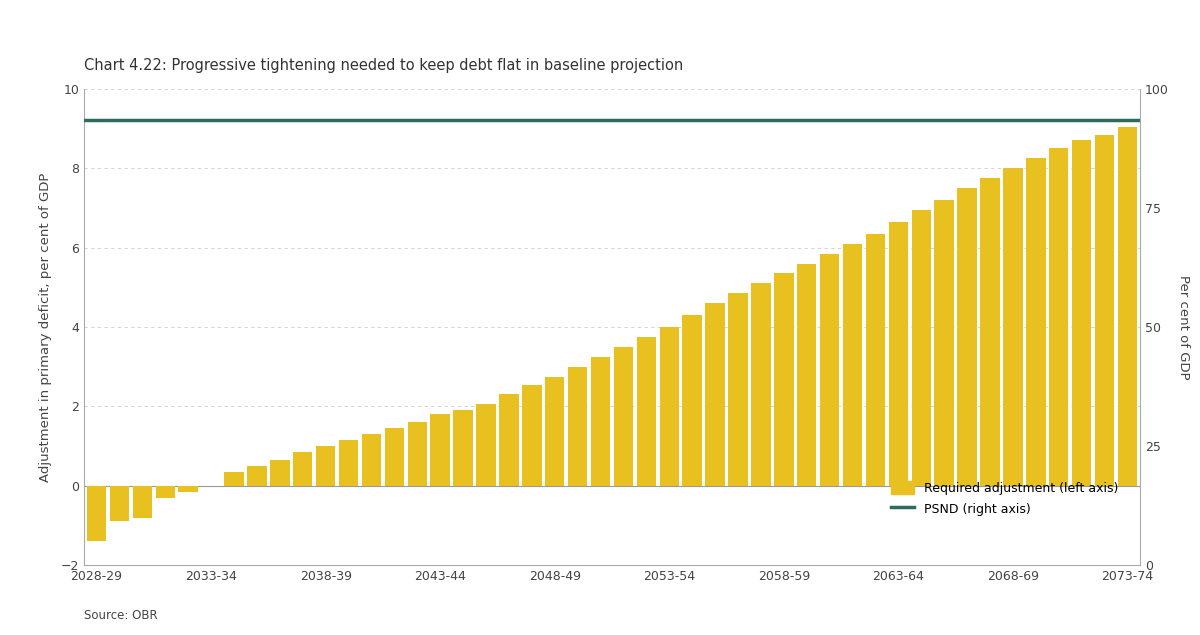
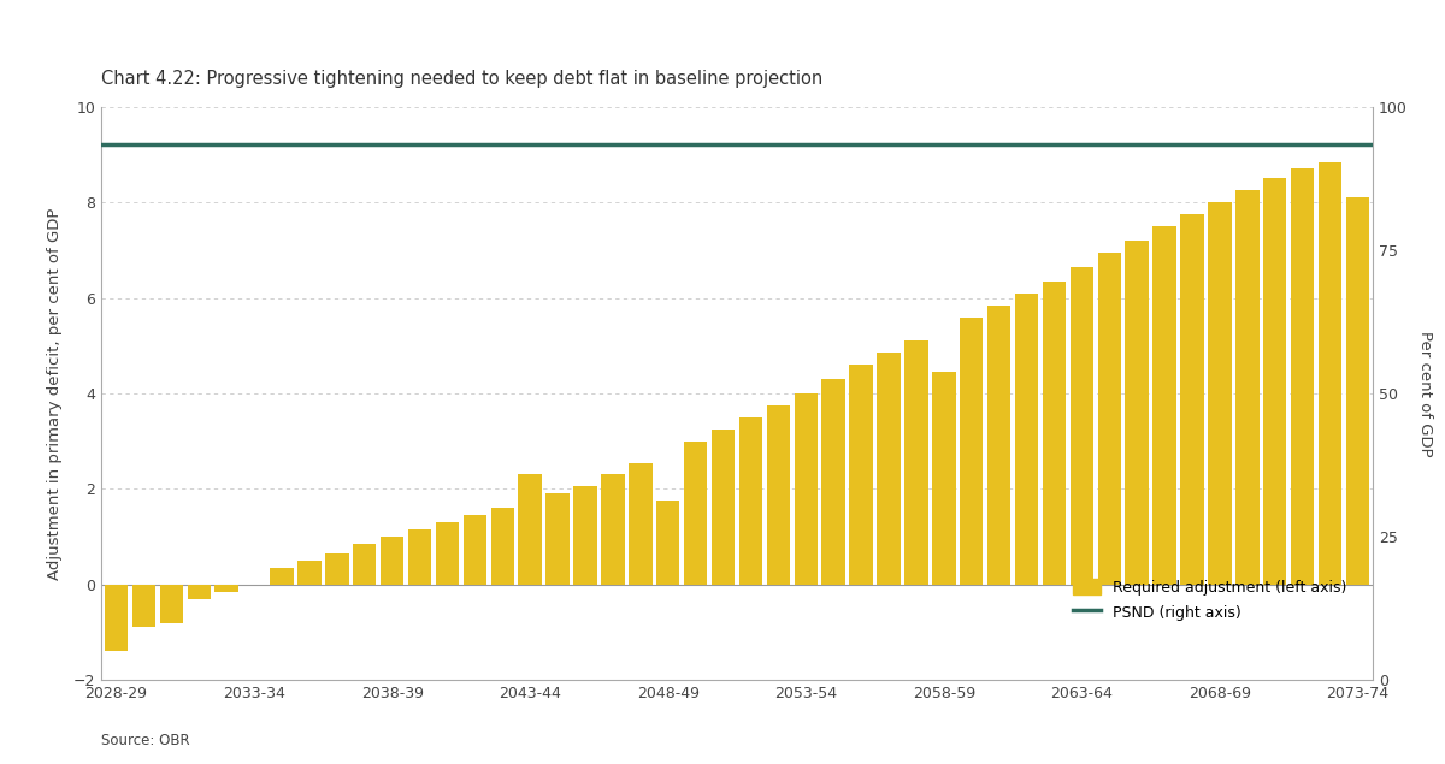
2043-44: 1.80 -> 2.30
2048-49: 2.75 -> 1.75
2058-59: 5.35 -> 4.45
2073-74: 9.05 -> 8.10
